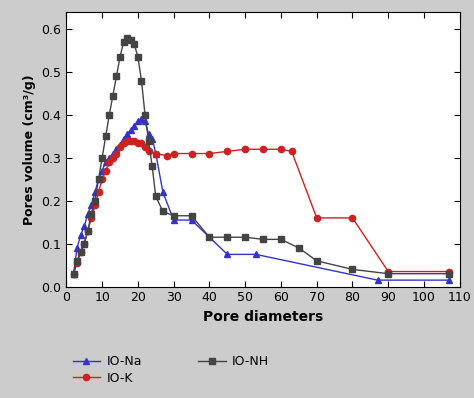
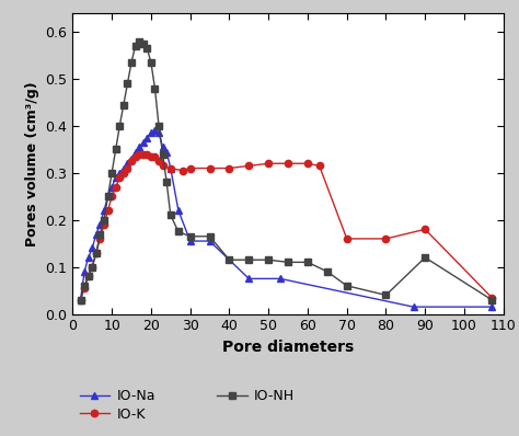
IO-K/90: 0.035 -> 0.180
IO-NH/90: 0.030 -> 0.120
